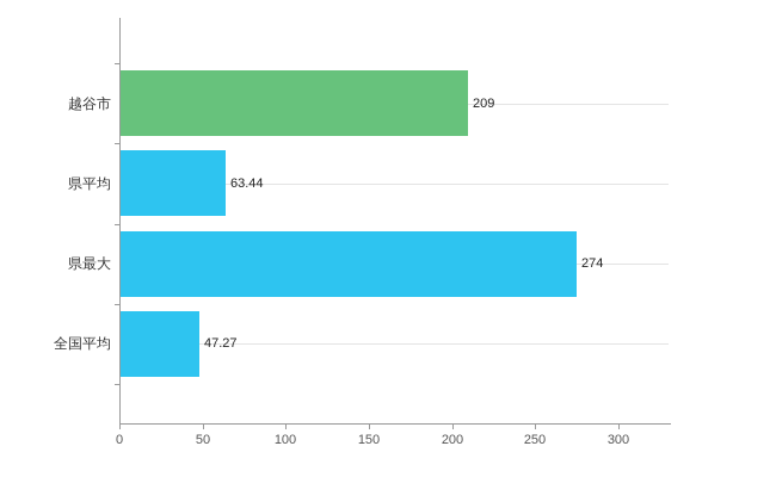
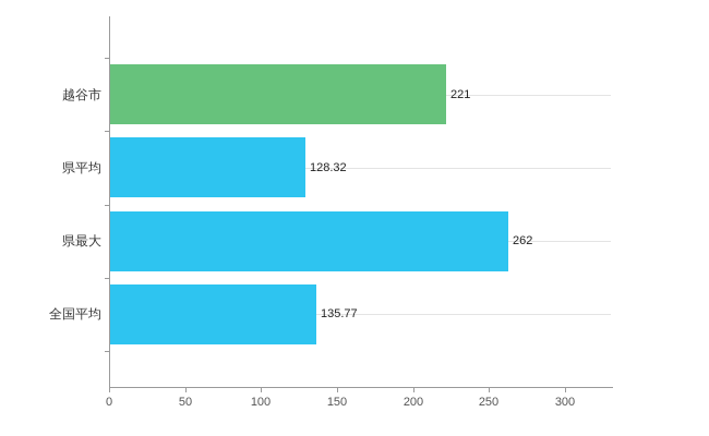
越谷市: 209 -> 221
県平均: 63.44 -> 128.32
県最大: 274 -> 262
全国平均: 47.27 -> 135.77
